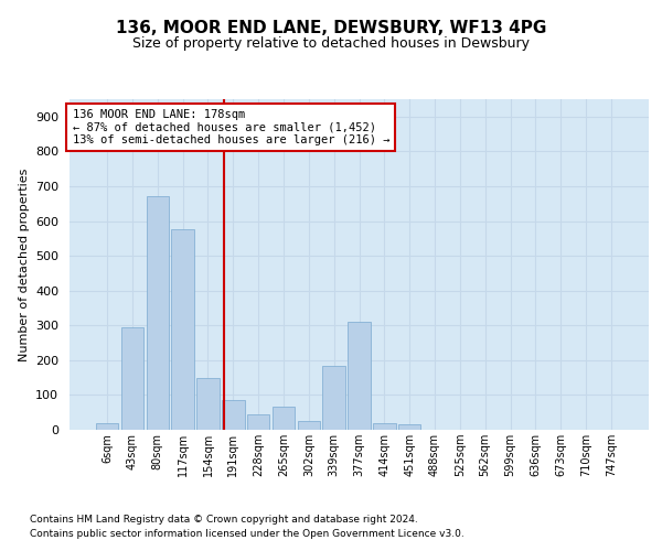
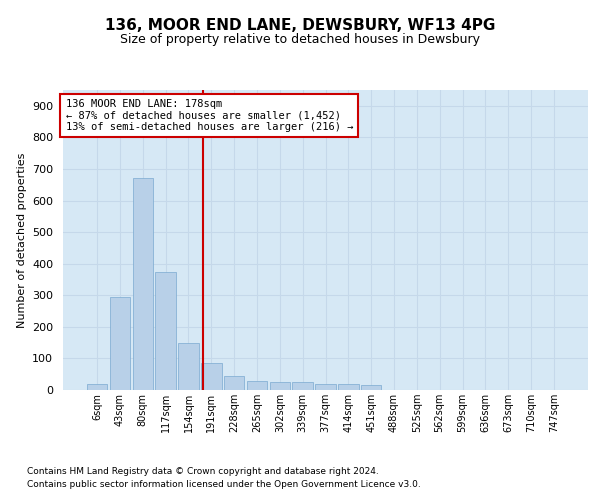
117sqm: 575 -> 375
265sqm: 65 -> 30
339sqm: 185 -> 25
377sqm: 310 -> 20
